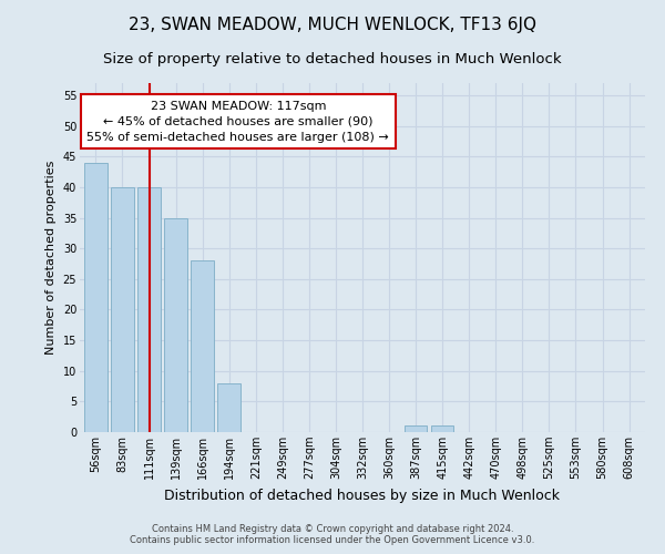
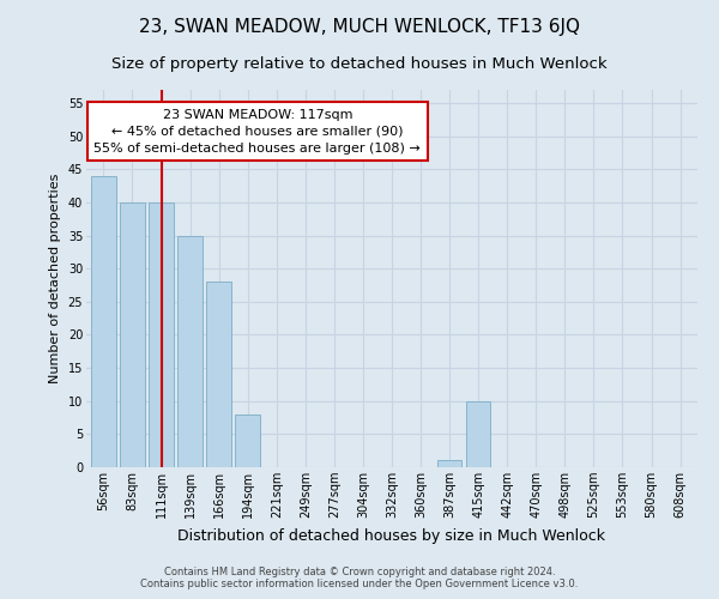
415sqm: 1 -> 10
